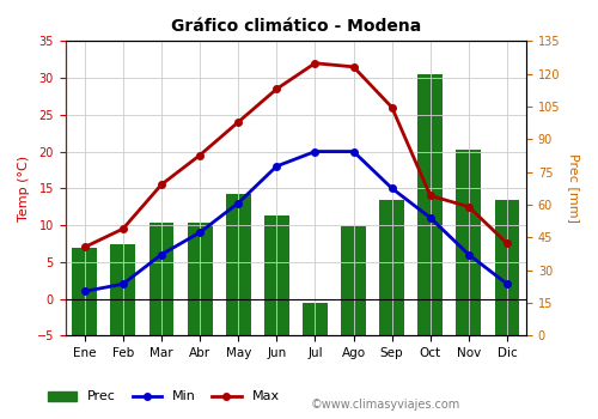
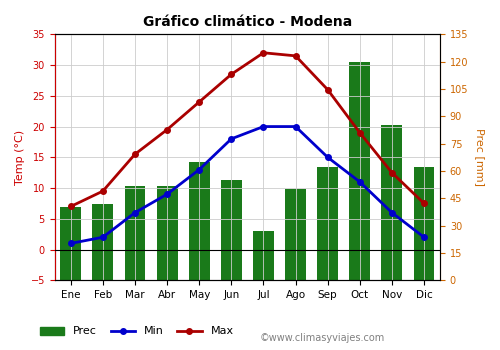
Prec/Jul: 15 -> 27
Max/Oct: 14.0 -> 19.0
